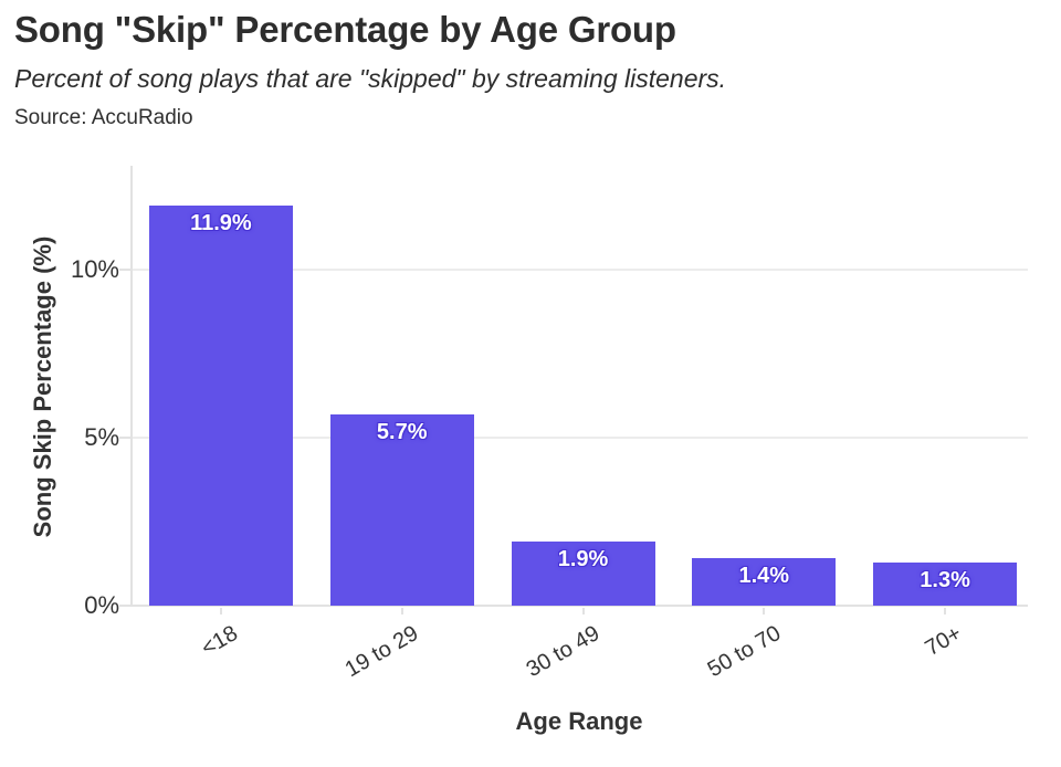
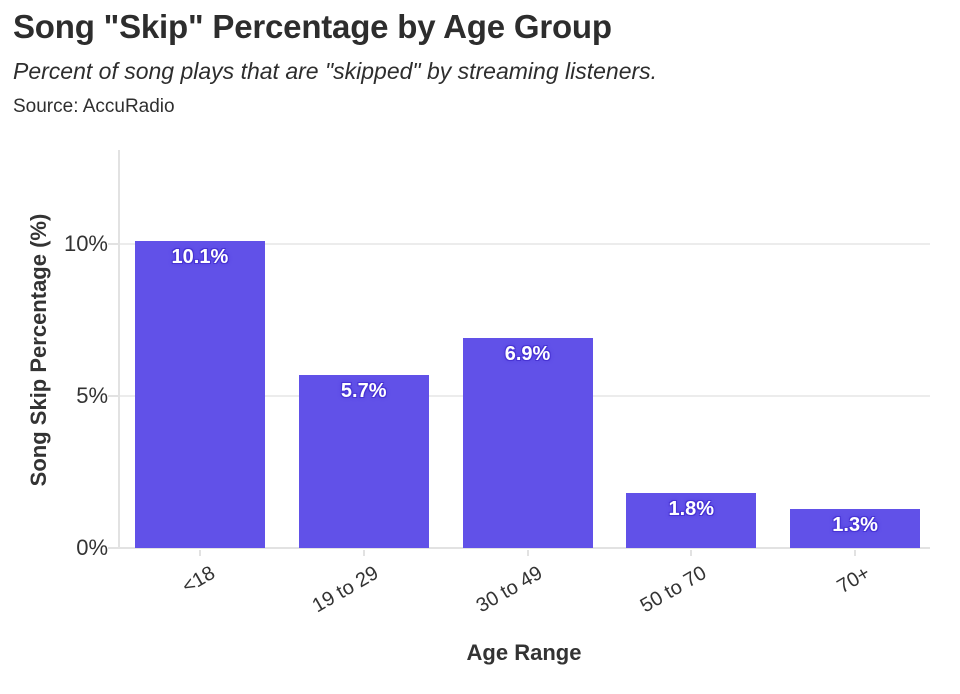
<18: 11.9% -> 10.1%
30 to 49: 1.9% -> 6.9%
50 to 70: 1.4% -> 1.8%
